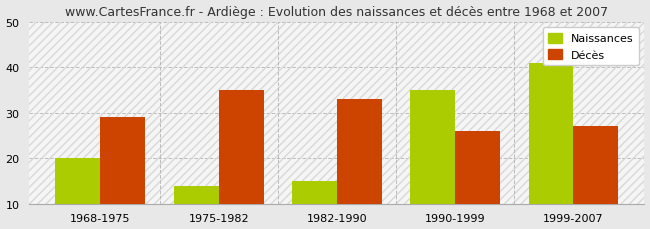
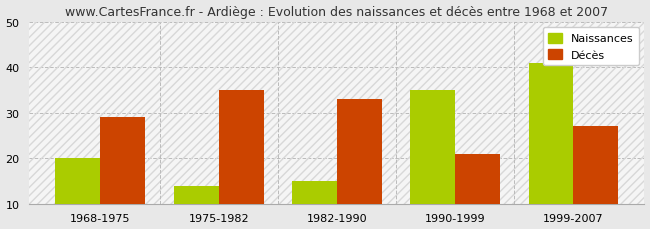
Décès/1990-1999: 26 -> 21
